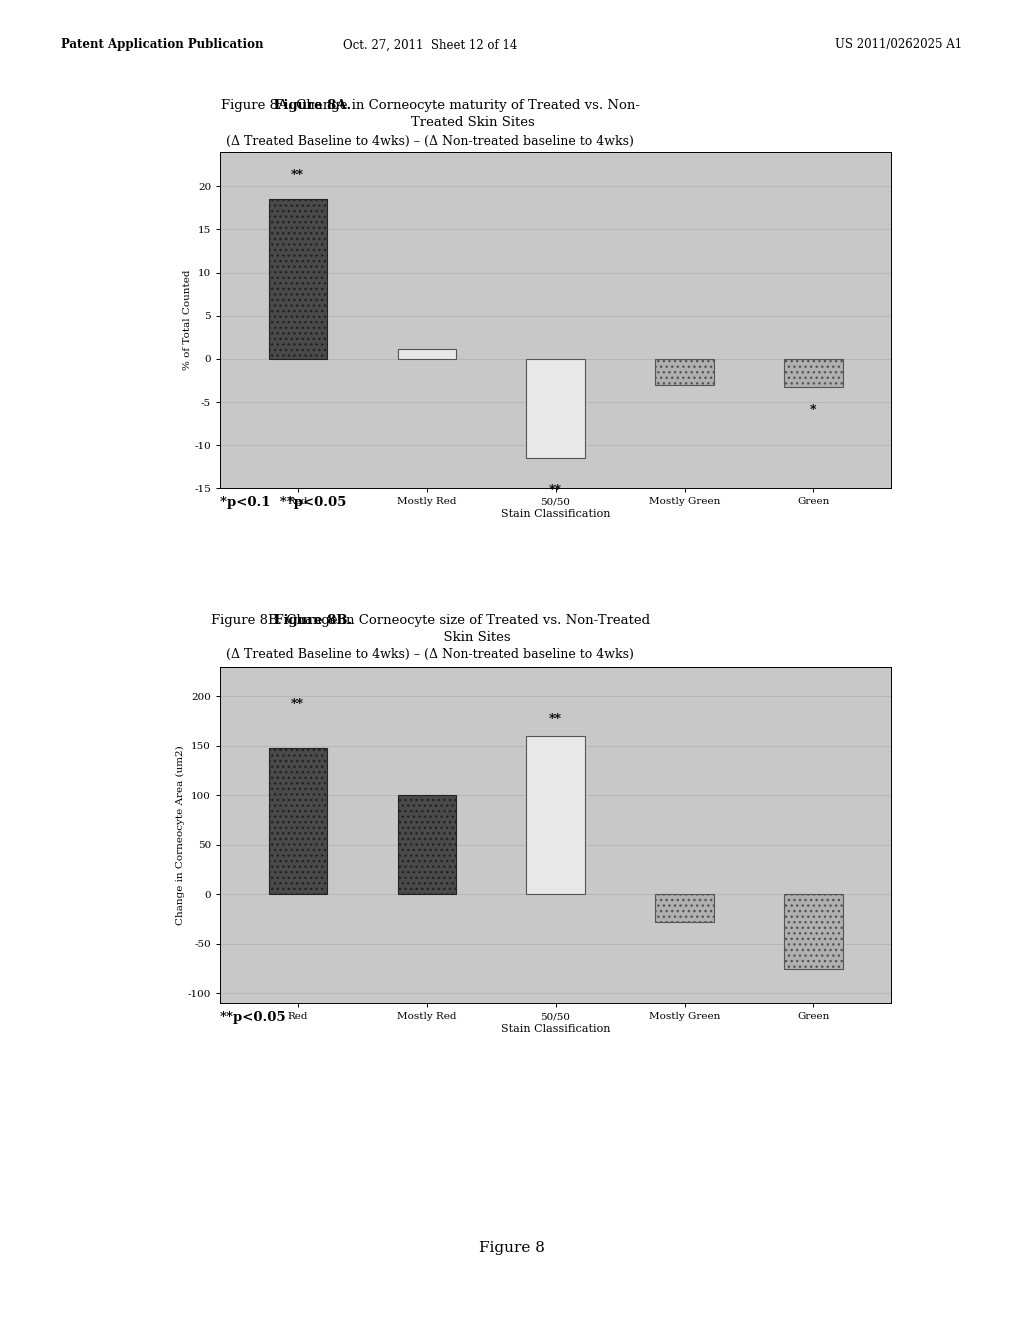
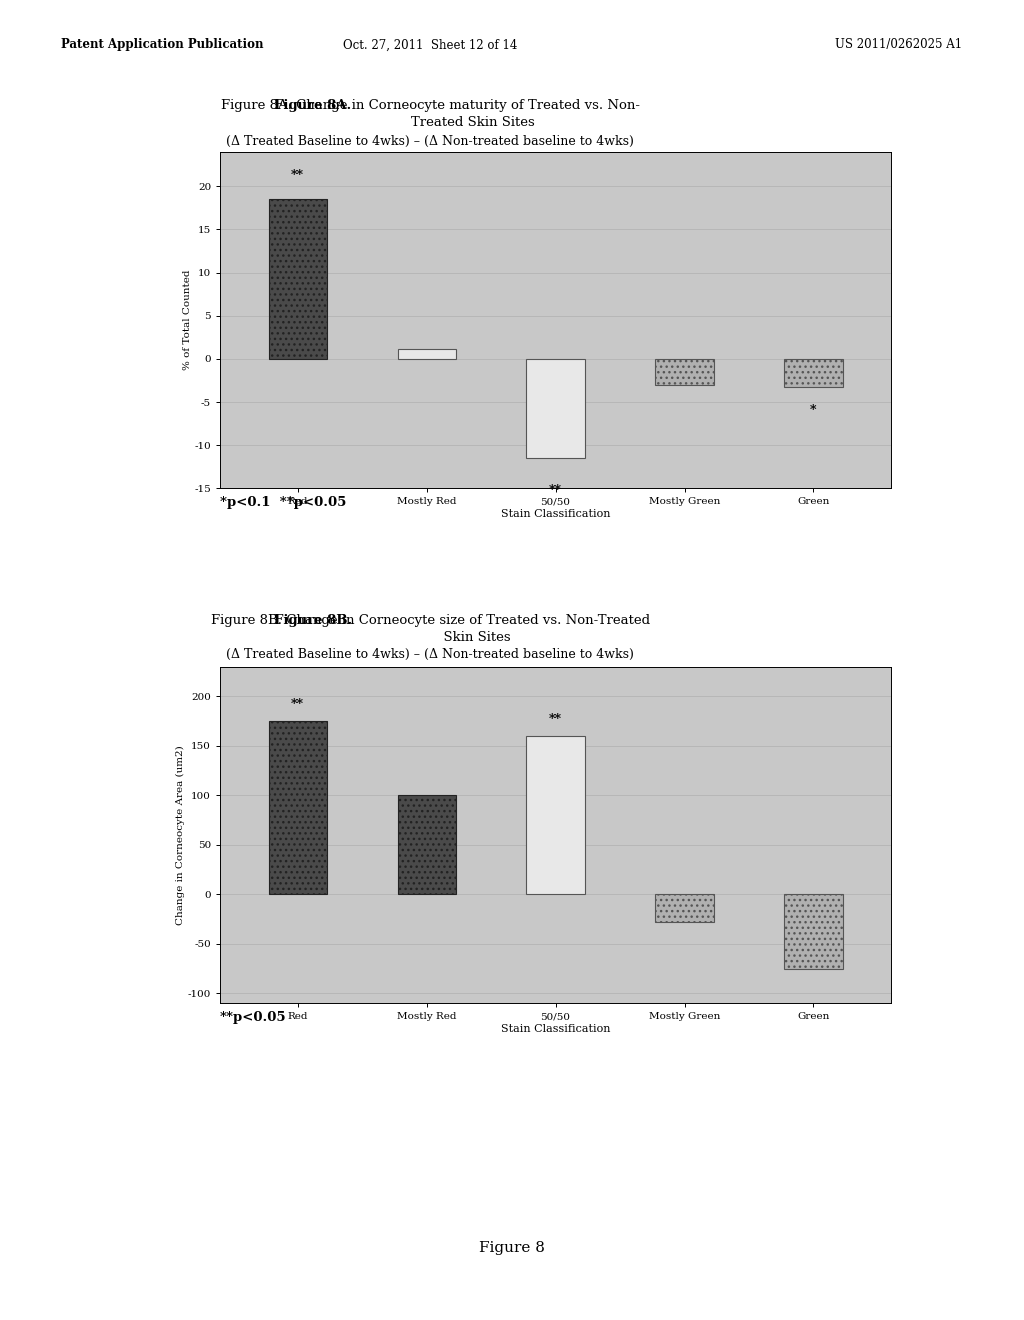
Red: 148 -> 175
